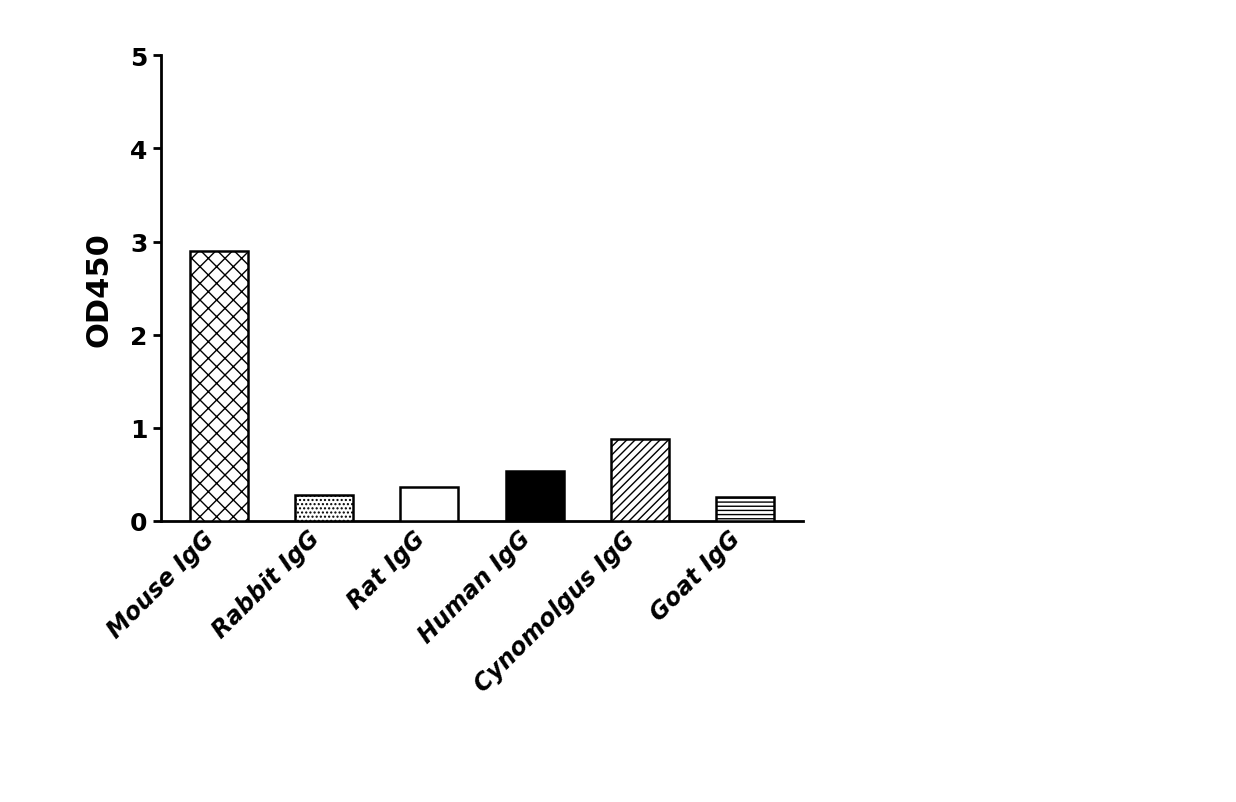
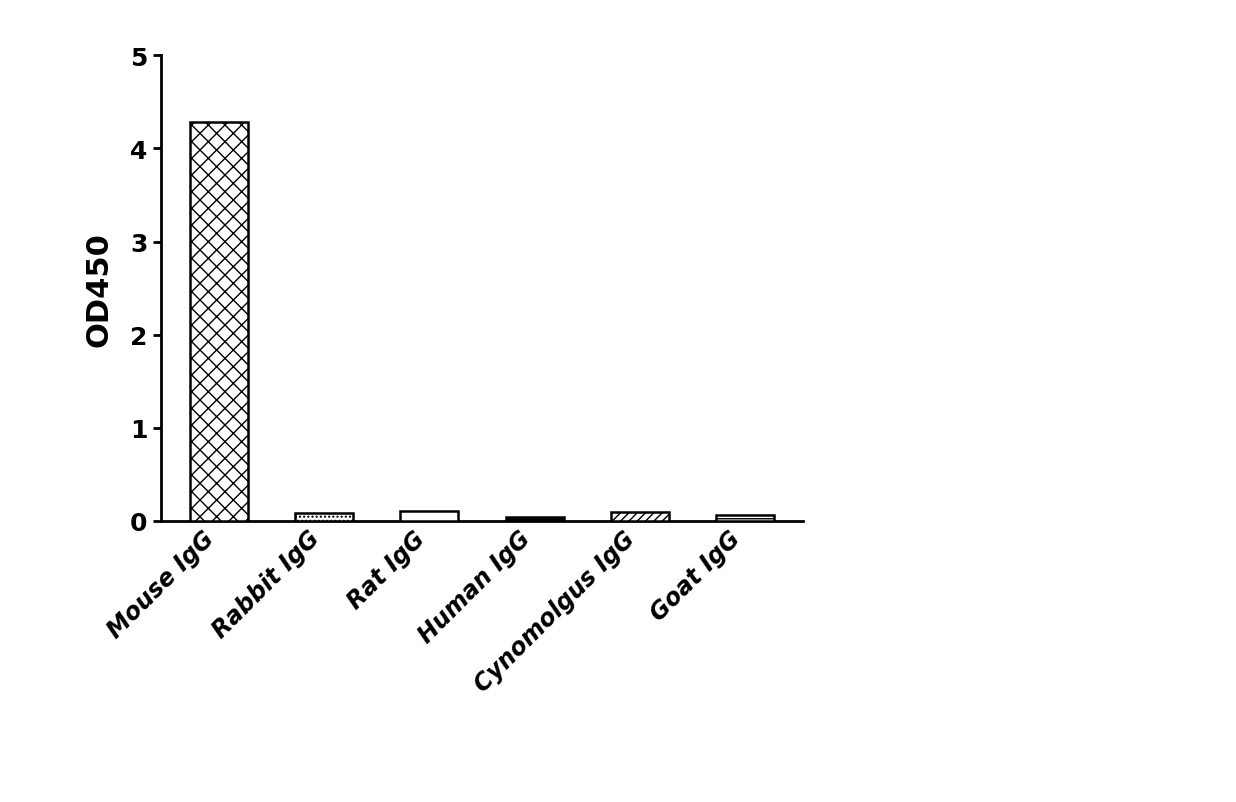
Mouse IgG: 2.90 -> 4.28
Rabbit IgG: 0.28 -> 0.09
Rat IgG: 0.36 -> 0.11
Human IgG: 0.54 -> 0.04
Cynomolgus IgG: 0.88 -> 0.10
Goat IgG: 0.26 -> 0.07
